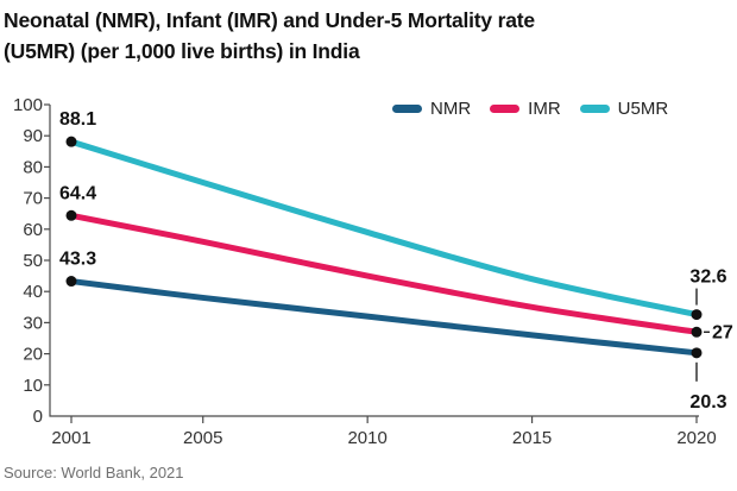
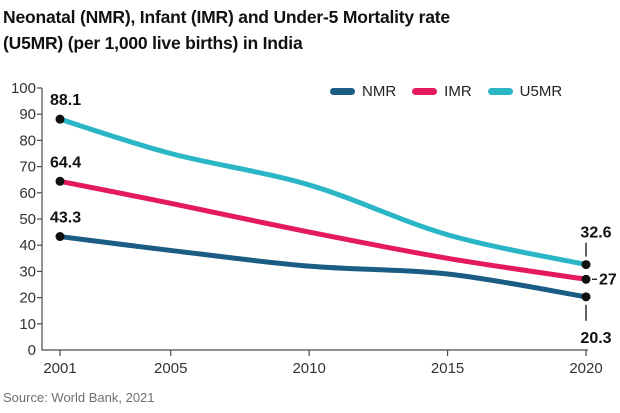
U5MR/2010: 59 -> 63
NMR/2015: 26 -> 29
